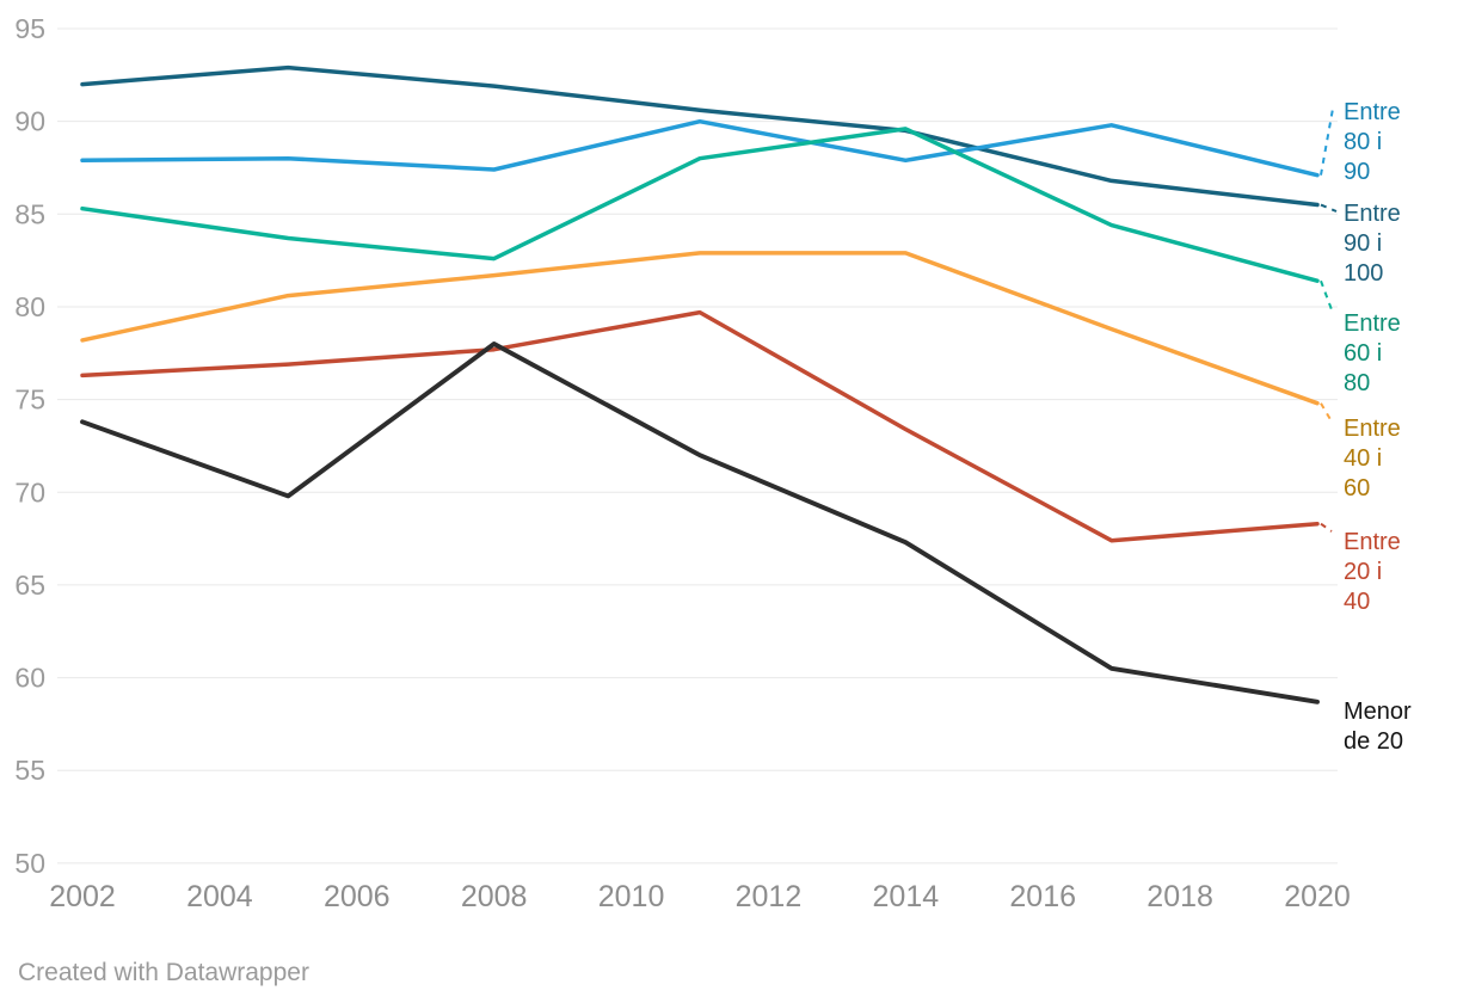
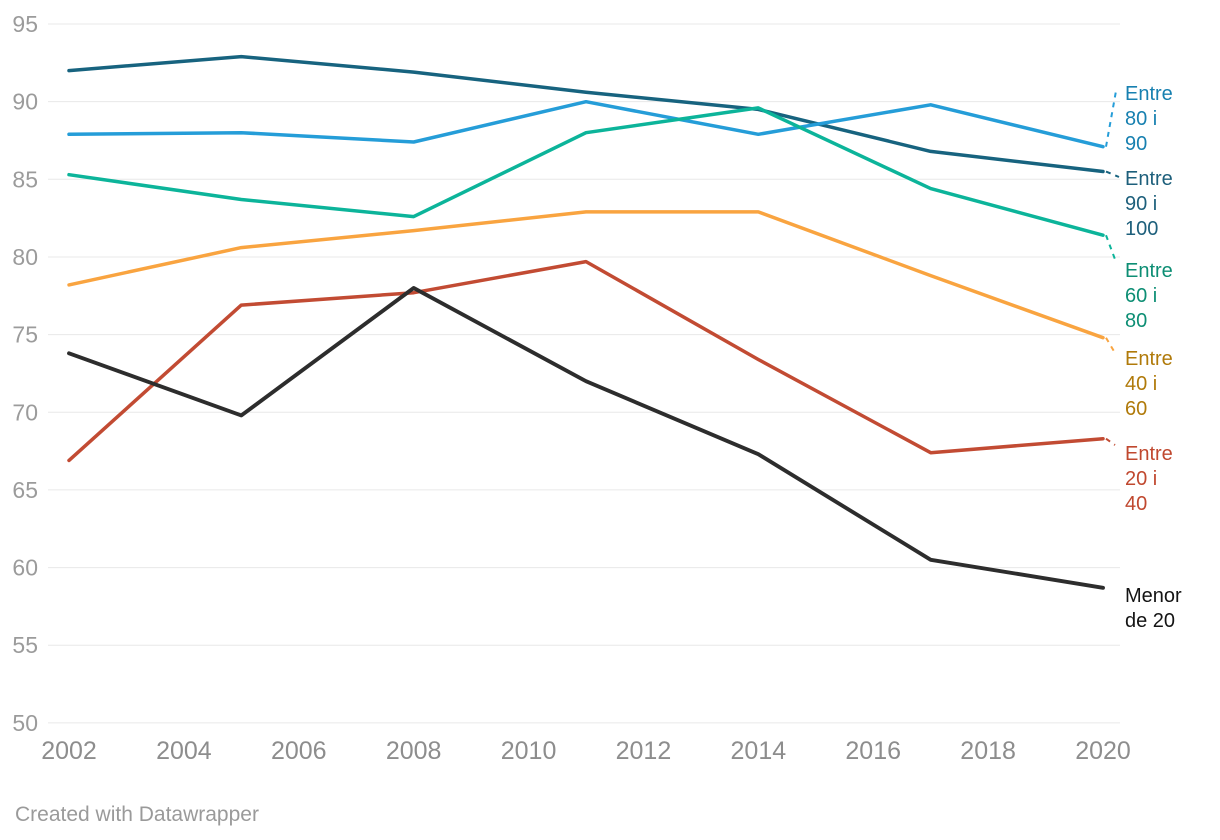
Entre 20 i 40/2002: 76.3 -> 66.9
